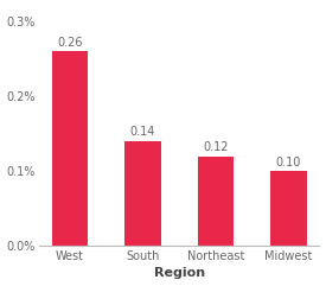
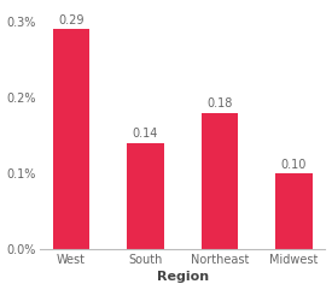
West: 0.26 -> 0.29
Northeast: 0.12 -> 0.18
